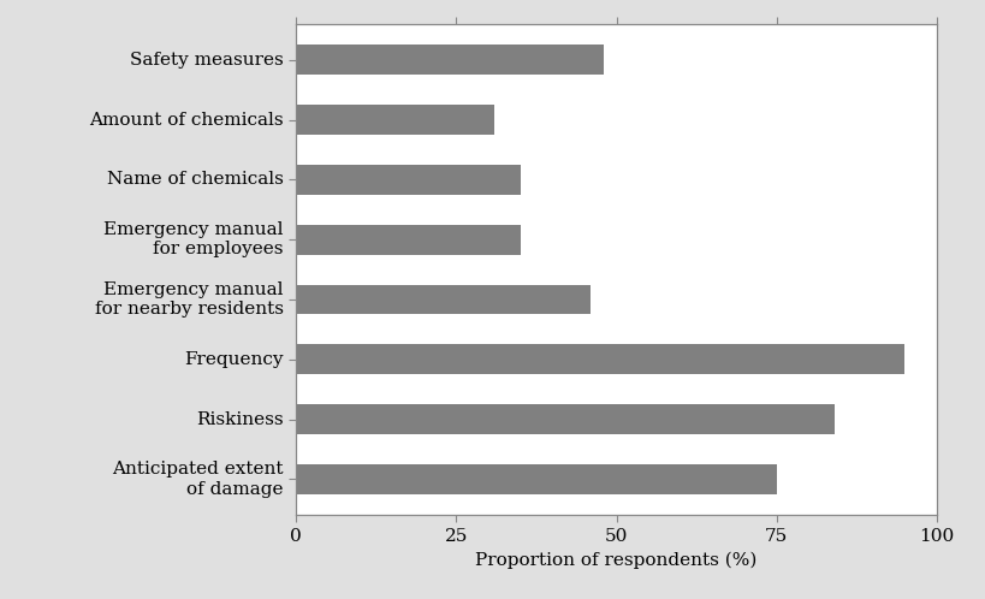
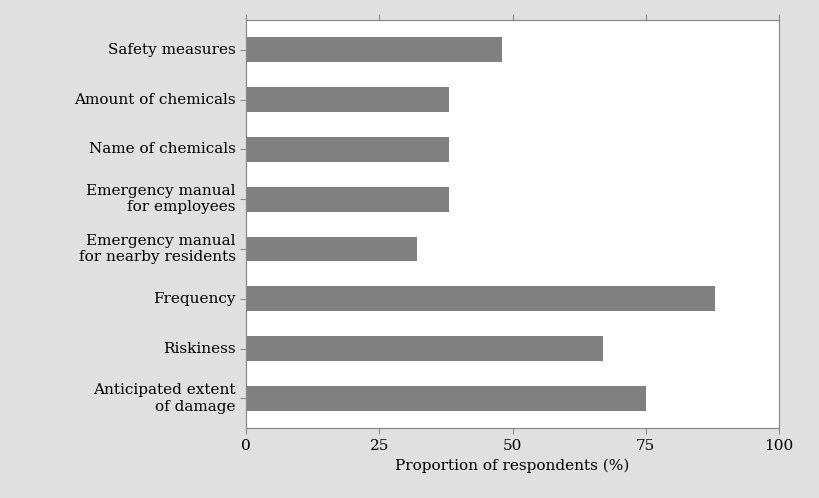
Amount of chemicals: 31 -> 38
Name of chemicals: 35 -> 38
Emergency manual for employees: 35 -> 38
Emergency manual for nearby residents: 46 -> 32
Frequency: 95 -> 88
Riskiness: 84 -> 67
